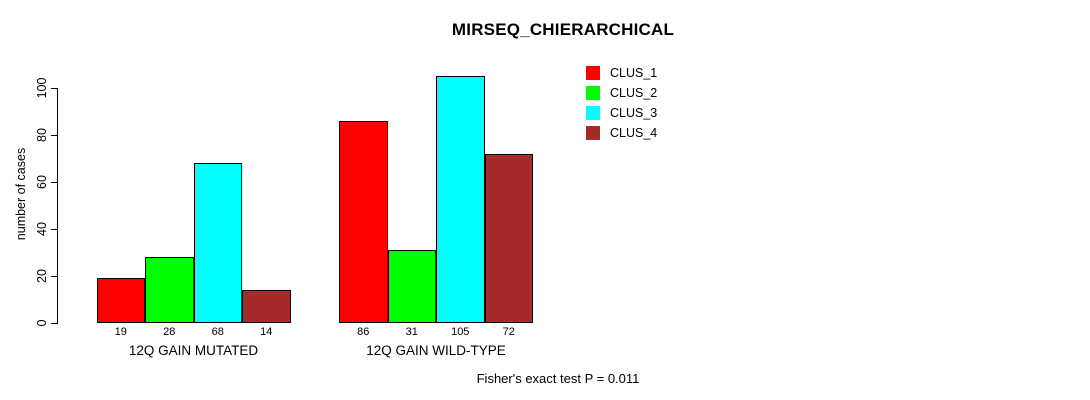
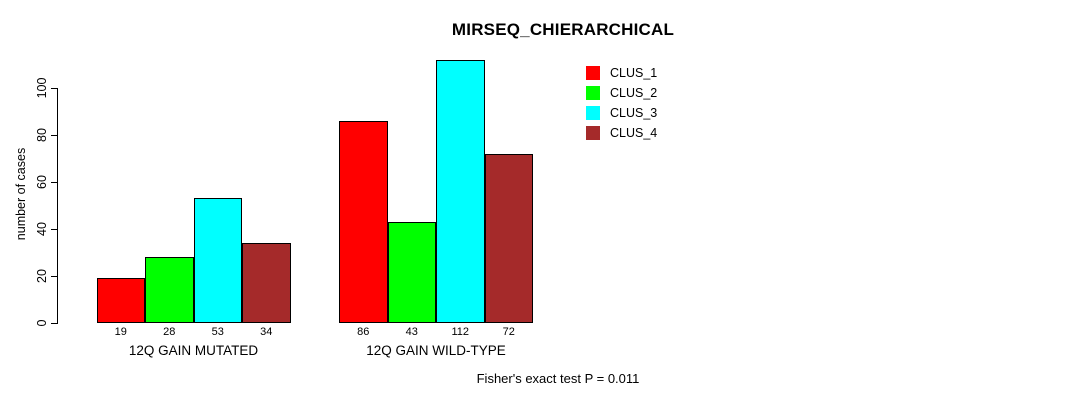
CLUS_3/12Q GAIN MUTATED: 68 -> 53
CLUS_4/12Q GAIN MUTATED: 14 -> 34
CLUS_2/12Q GAIN WILD-TYPE: 31 -> 43
CLUS_3/12Q GAIN WILD-TYPE: 105 -> 112
